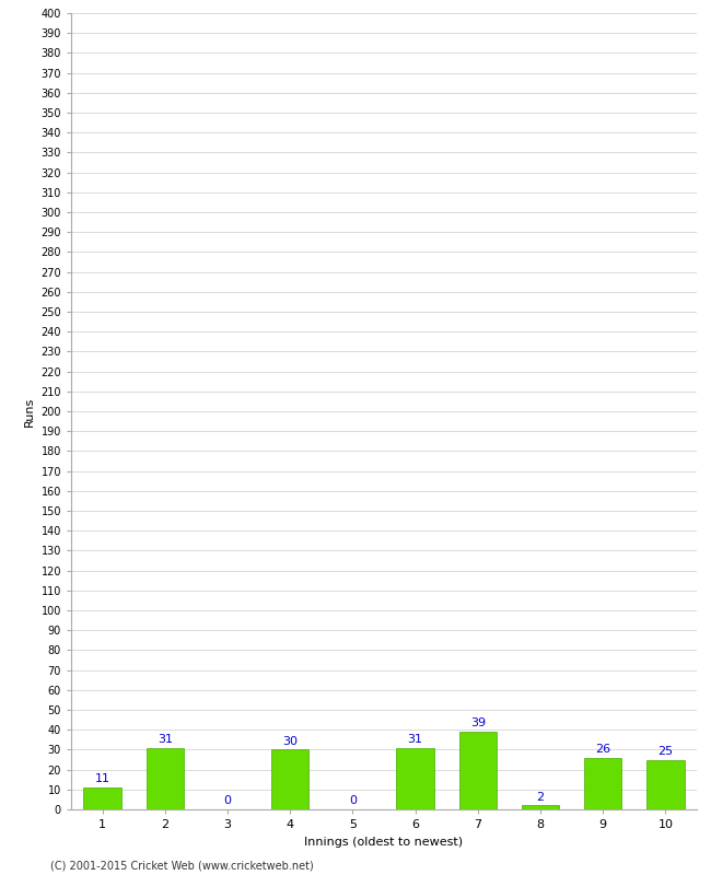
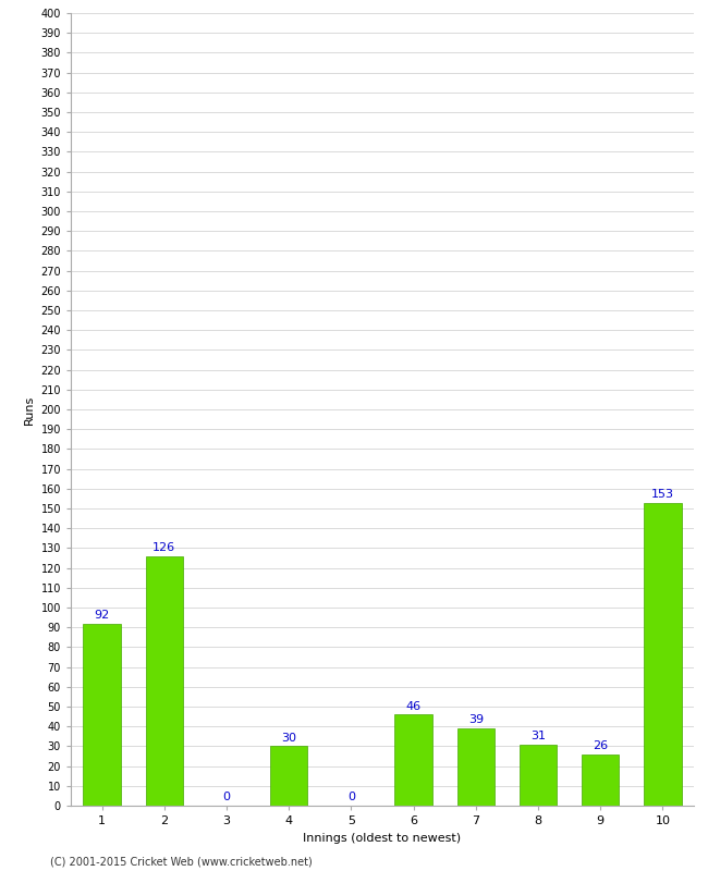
1: 11 -> 92
2: 31 -> 126
6: 31 -> 46
8: 2 -> 31
10: 25 -> 153
